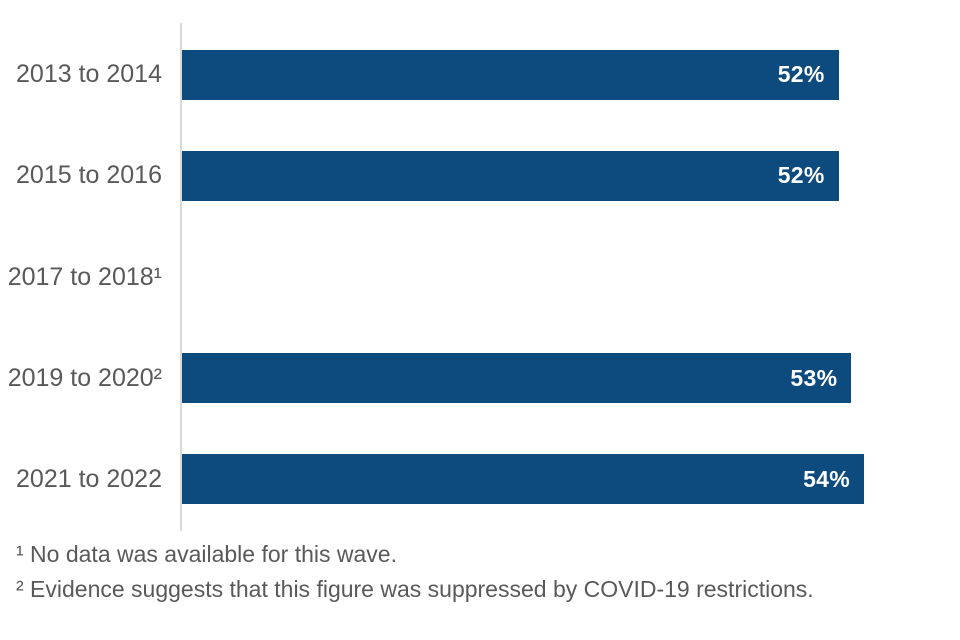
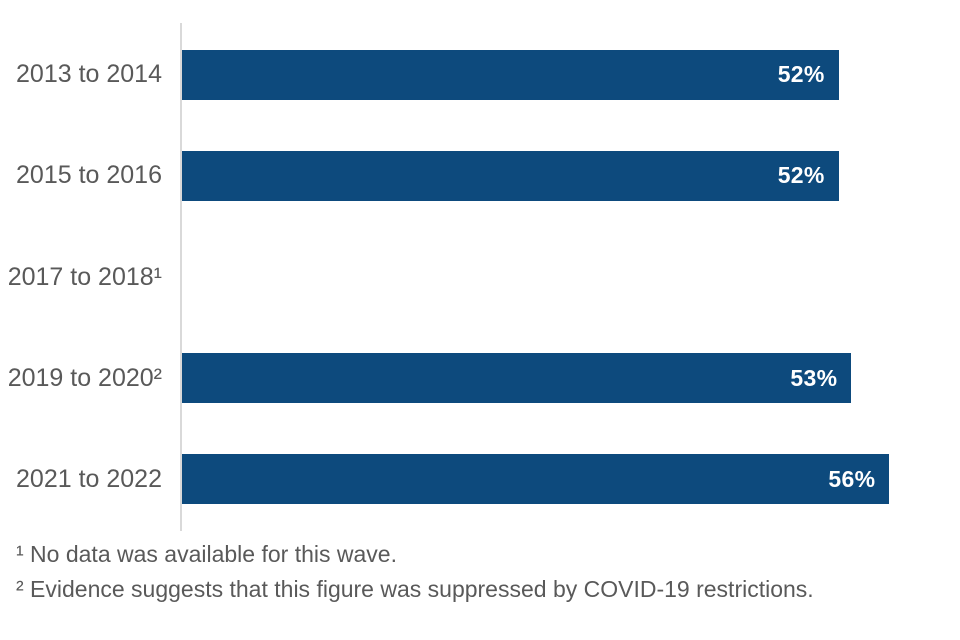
2021 to 2022: 54% -> 56%
